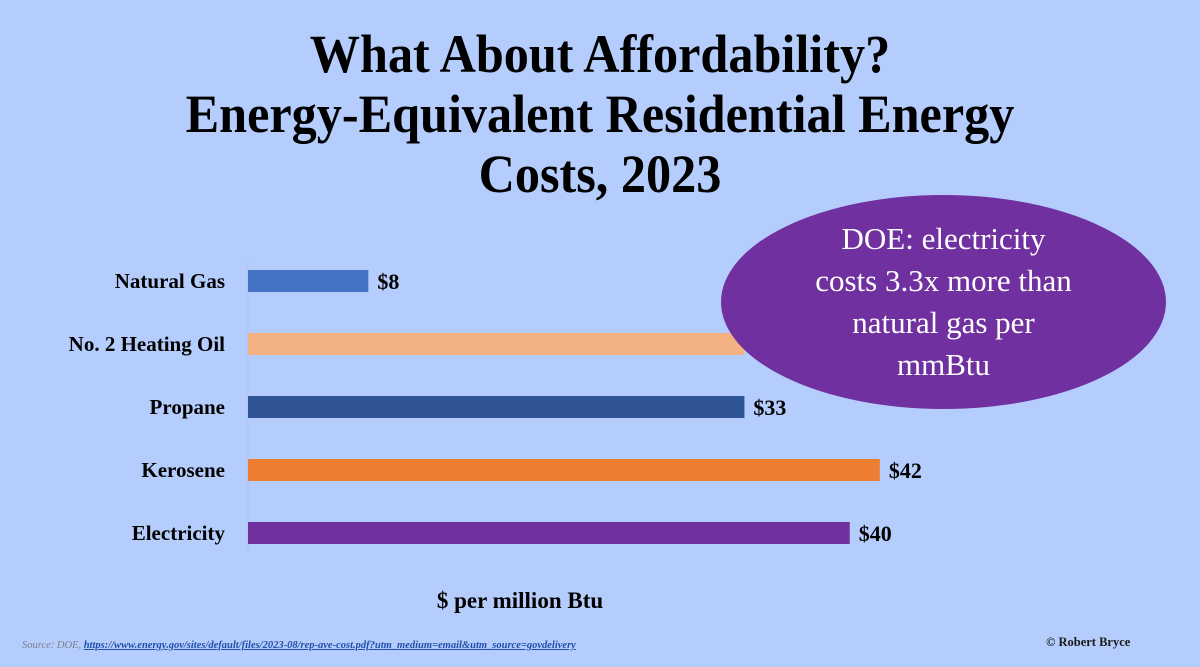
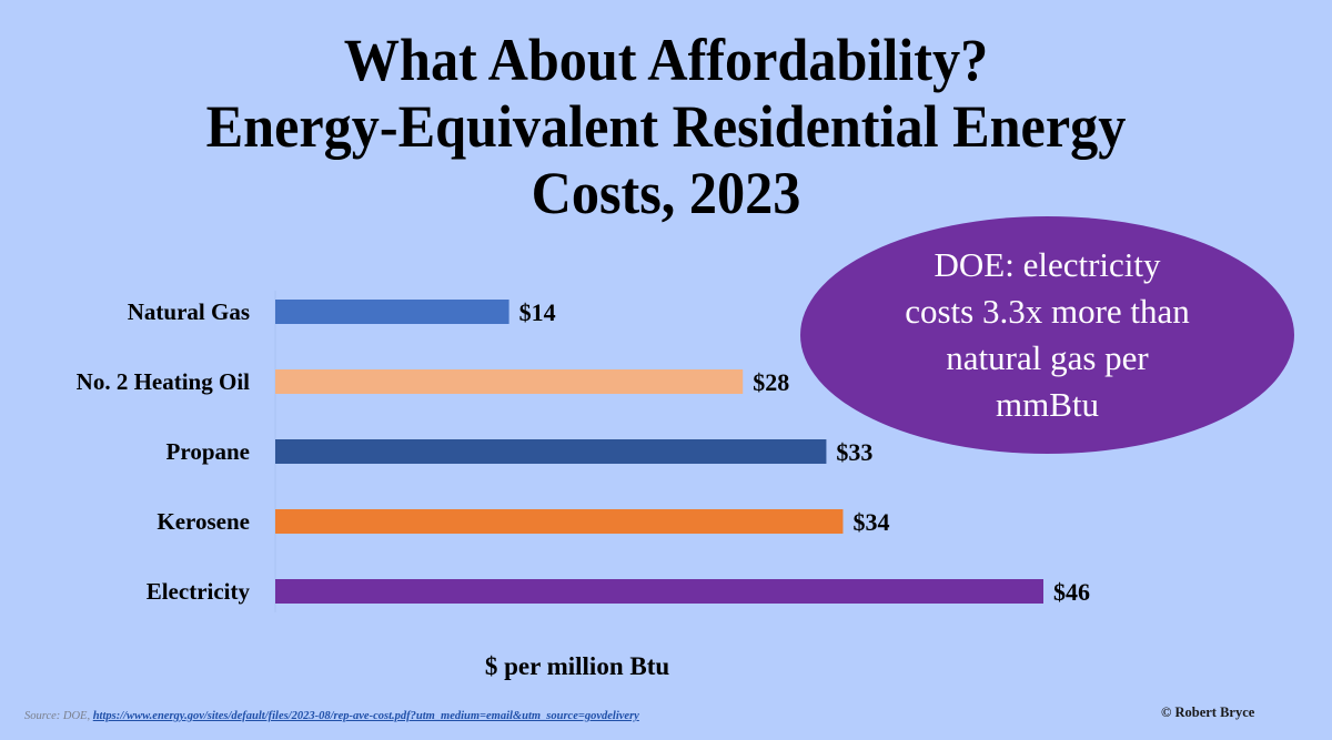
Natural Gas: $8 -> $14
No. 2 Heating Oil: $33 -> $28
Kerosene: $42 -> $34
Electricity: $40 -> $46
